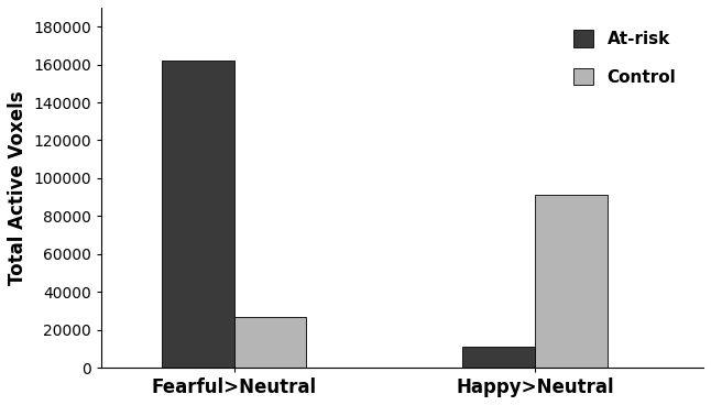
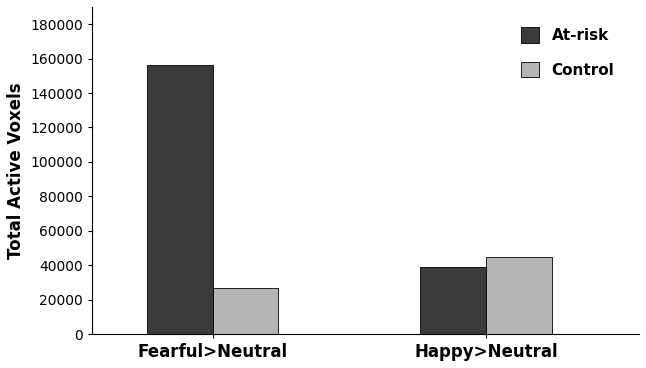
At-risk/Fearful>Neutral: 162000 -> 156000
At-risk/Happy>Neutral: 11000 -> 39000
Control/Happy>Neutral: 91000 -> 45000
